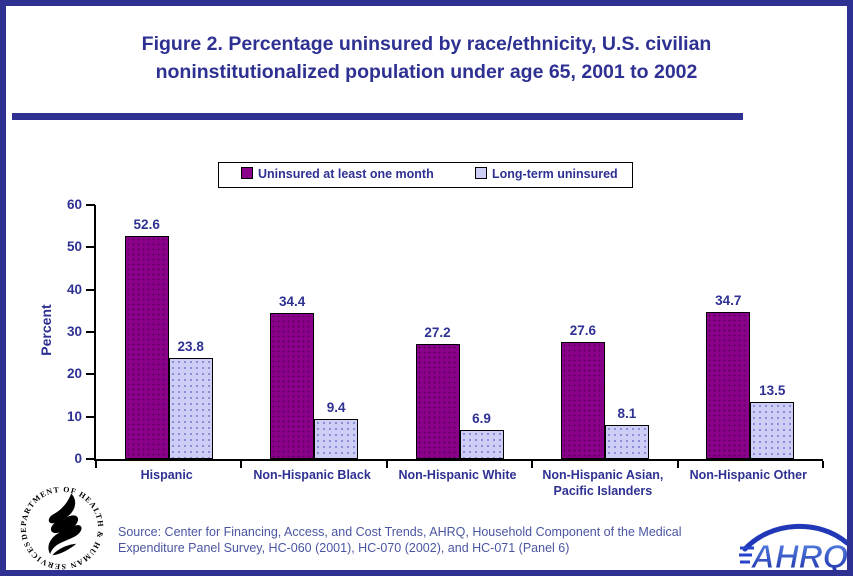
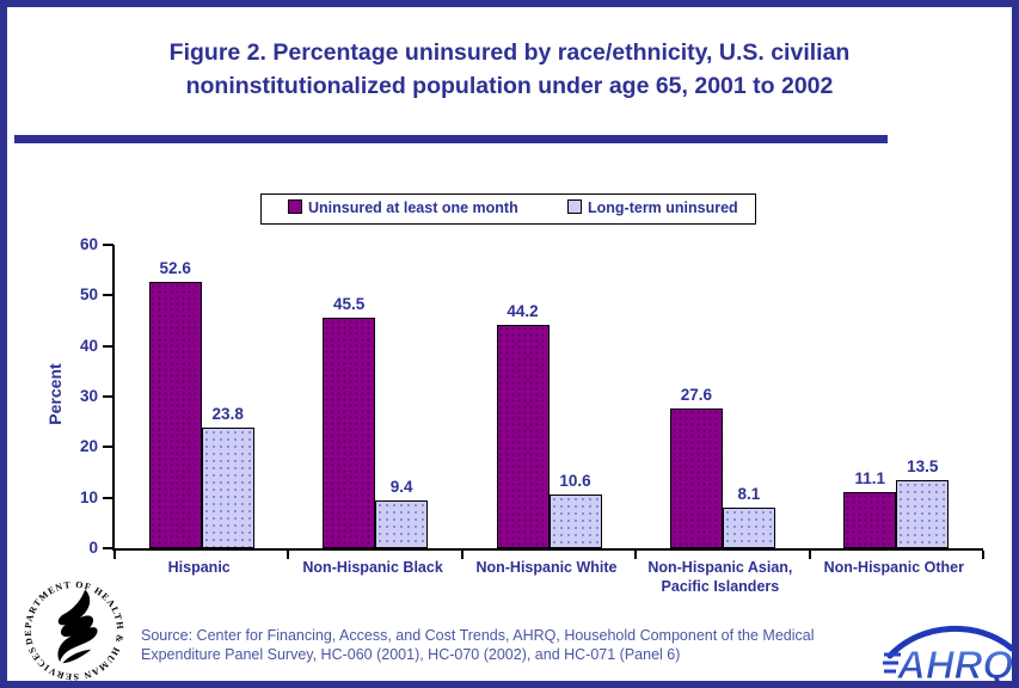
Uninsured at least one month/Non-Hispanic Black: 34.4 -> 45.5
Uninsured at least one month/Non-Hispanic White: 27.2 -> 44.2
Long-term uninsured/Non-Hispanic White: 6.9 -> 10.6
Uninsured at least one month/Non-Hispanic Other: 34.7 -> 11.1
